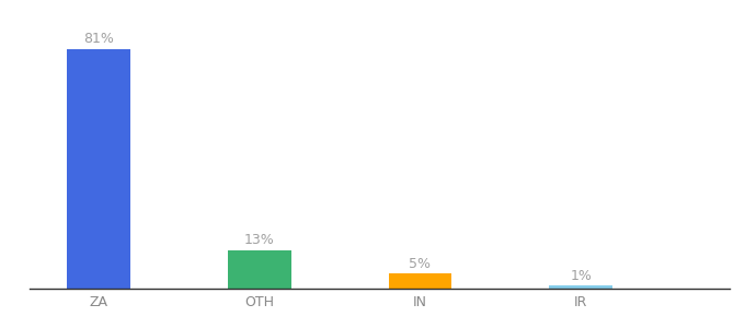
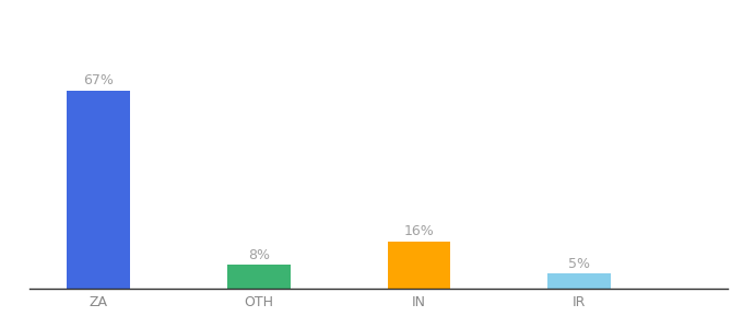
ZA: 81% -> 67%
OTH: 13% -> 8%
IN: 5% -> 16%
IR: 1% -> 5%
